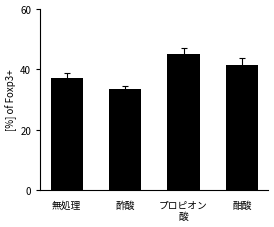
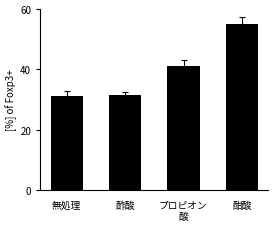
無処理: 37.0 -> 31.0
酢酸: 33.5 -> 31.5
プロピオン 酸: 45.0 -> 41.0
酣酸: 41.5 -> 55.0
